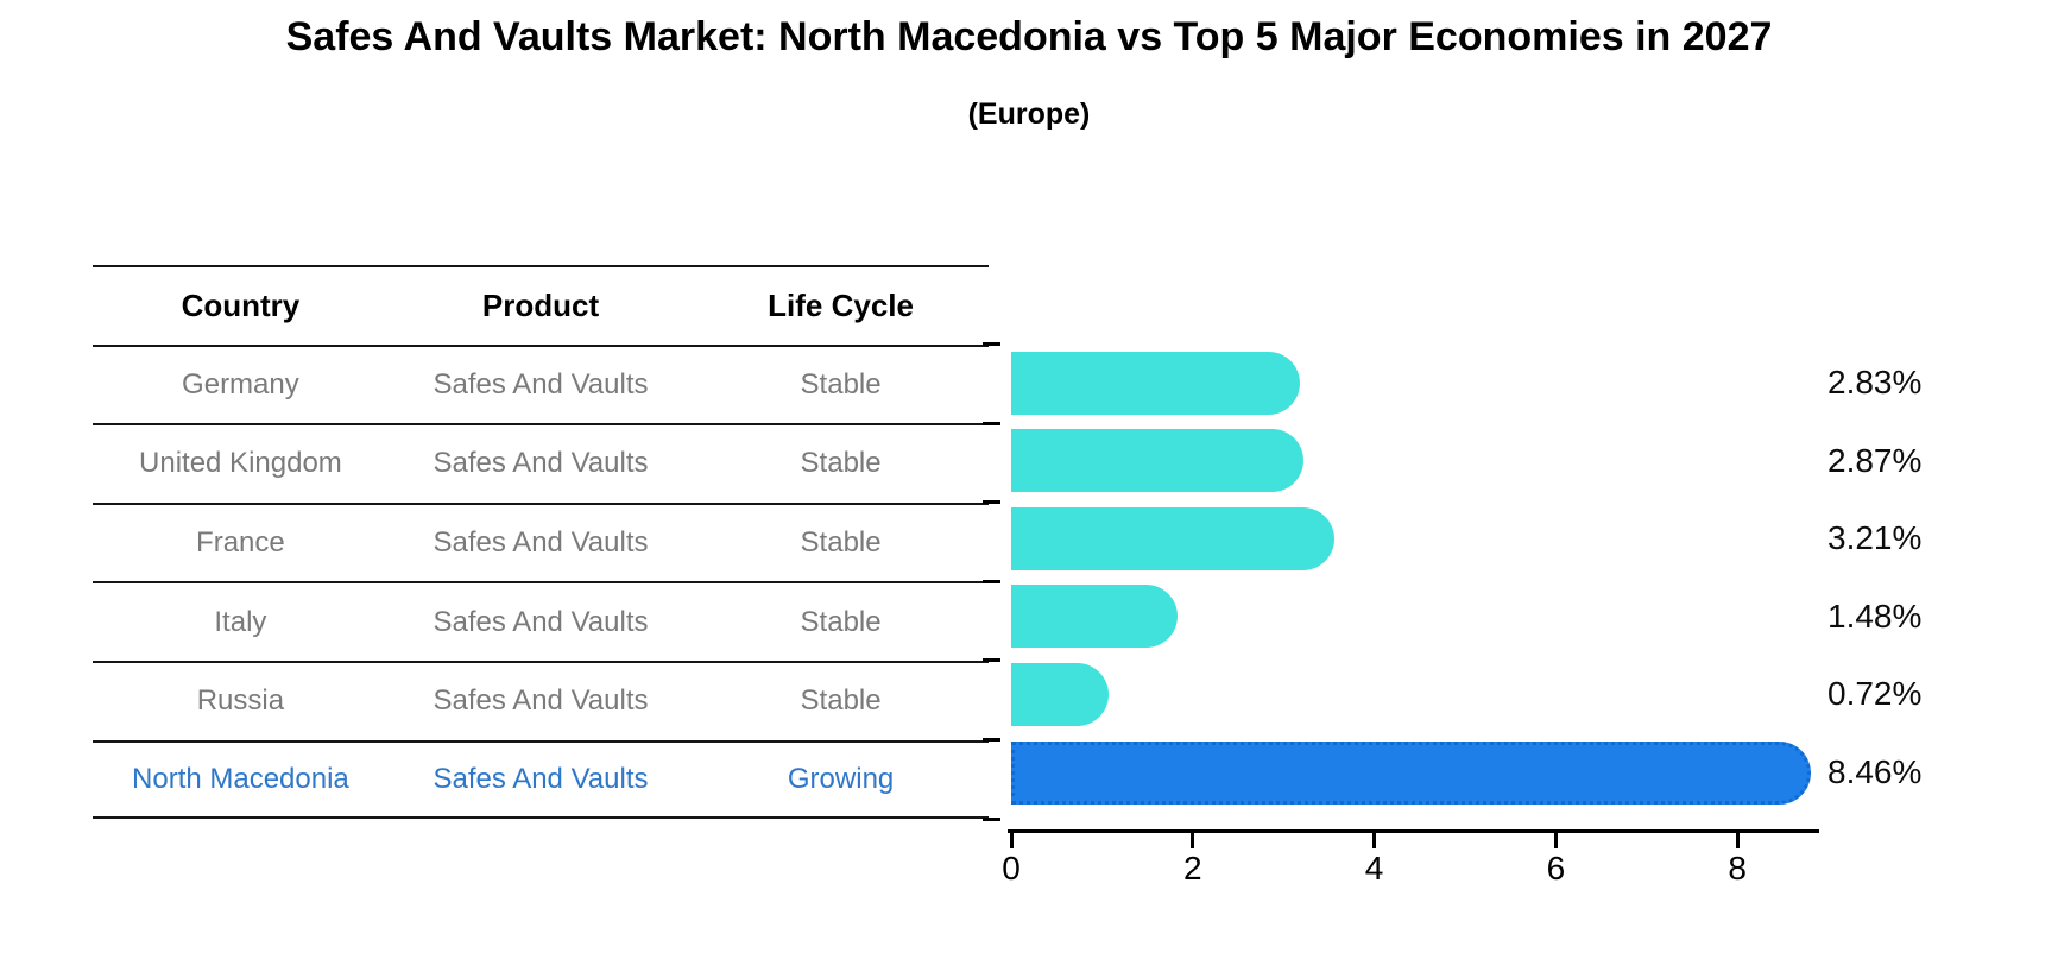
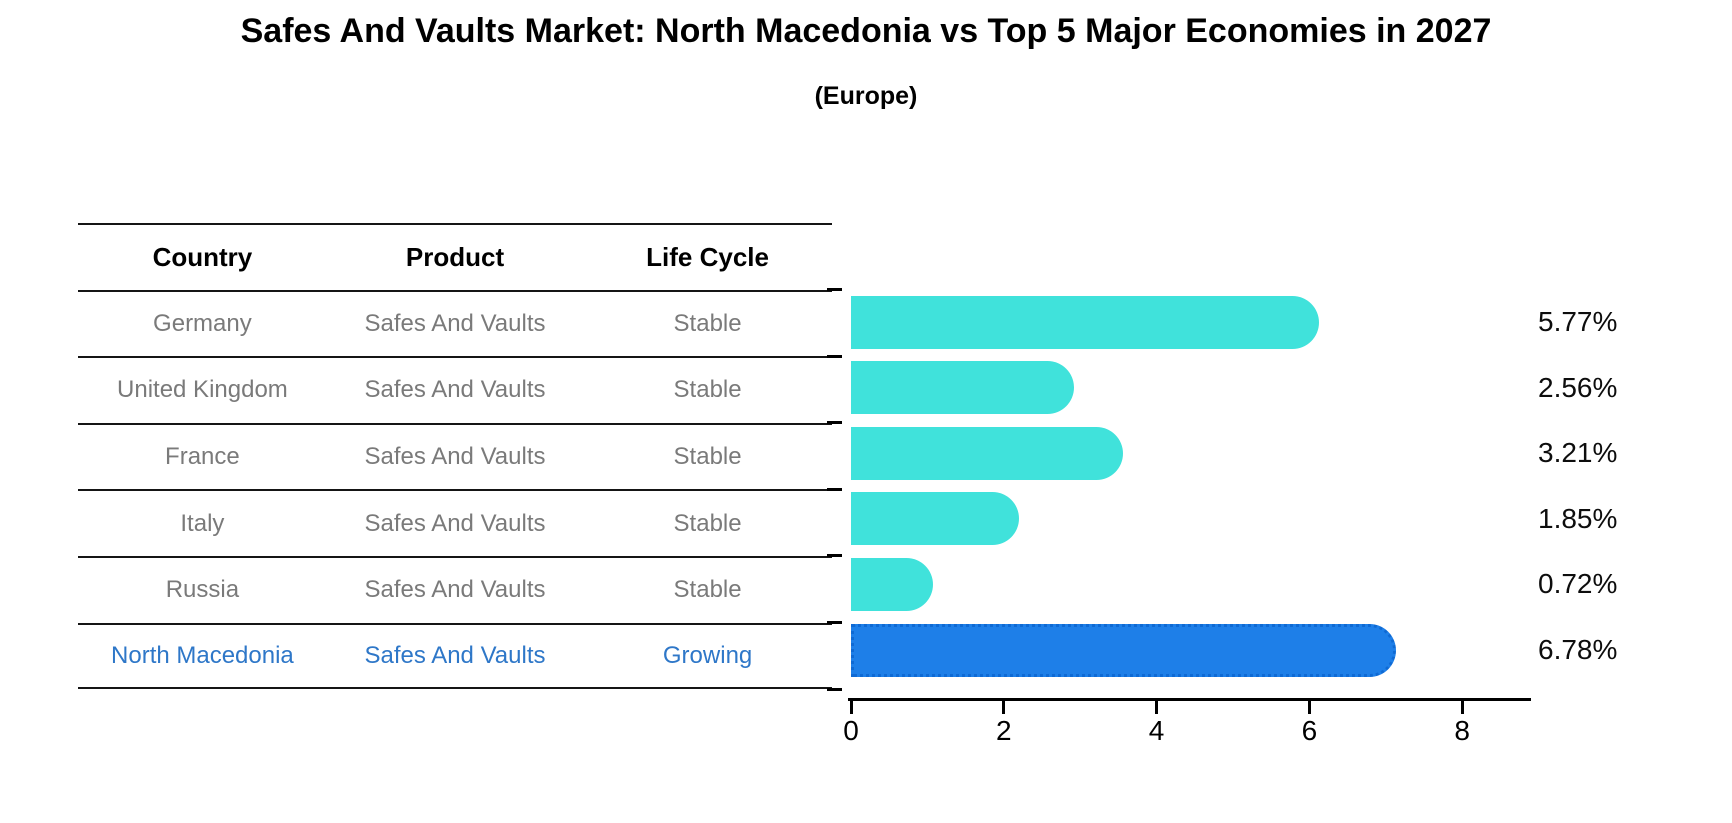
Germany: 2.83% -> 5.77%
United Kingdom: 2.87% -> 2.56%
Italy: 1.48% -> 1.85%
North Macedonia: 8.46% -> 6.78%
